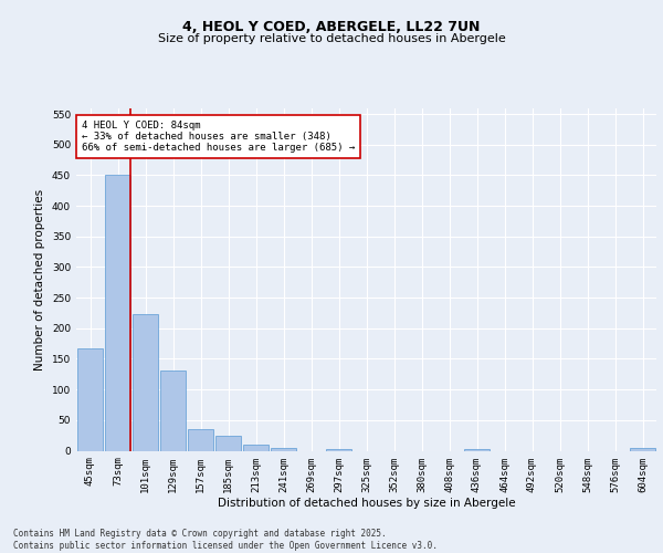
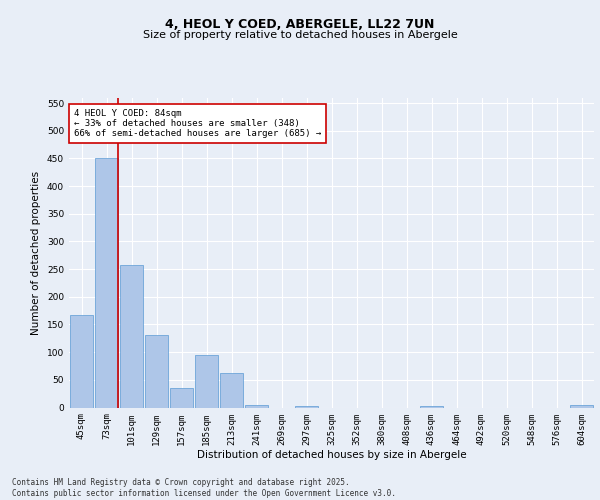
101sqm: 224 -> 258
185sqm: 24 -> 94
213sqm: 10 -> 62
